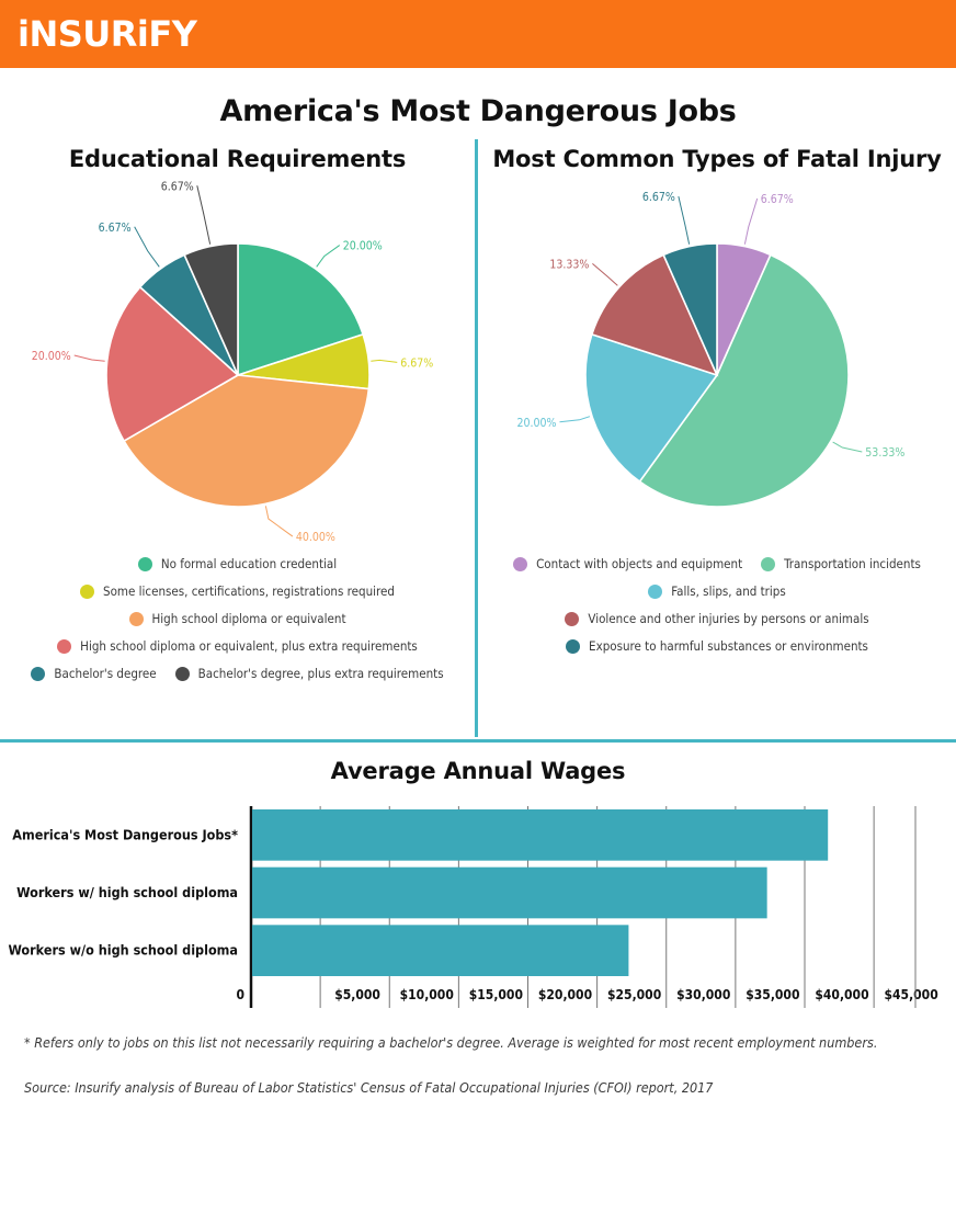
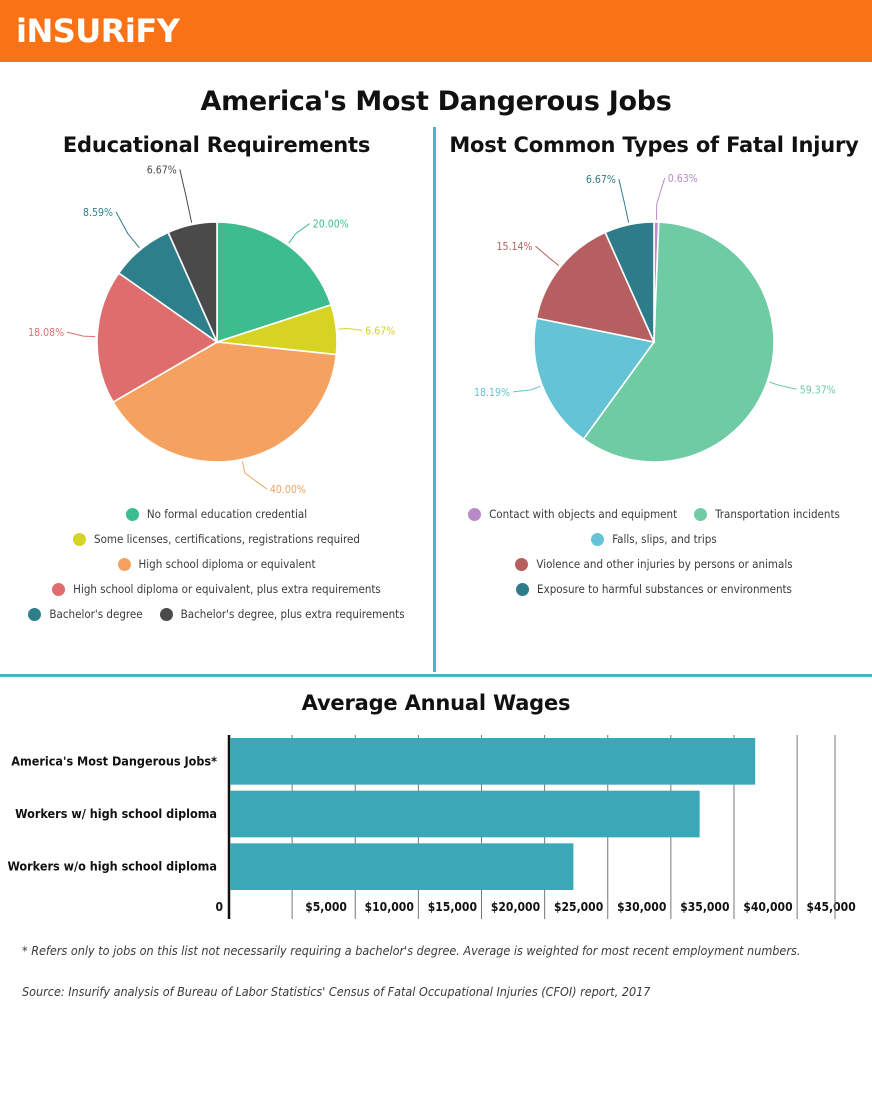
Educational Requirements/High school diploma or equivalent, plus extra requirements: 20.00% -> 18.08%
Educational Requirements/Bachelor's degree: 6.67% -> 8.59%
Most Common Types of Fatal Injury/Contact with objects and equipment: 6.67% -> 0.63%
Most Common Types of Fatal Injury/Transportation incidents: 53.33% -> 59.37%
Most Common Types of Fatal Injury/Falls, slips, and trips: 20.00% -> 18.19%
Most Common Types of Fatal Injury/Violence and other injuries by persons or animals: 13.33% -> 15.14%
